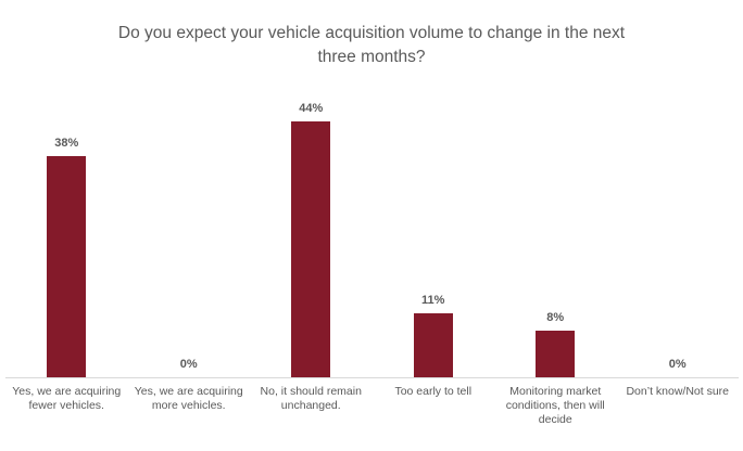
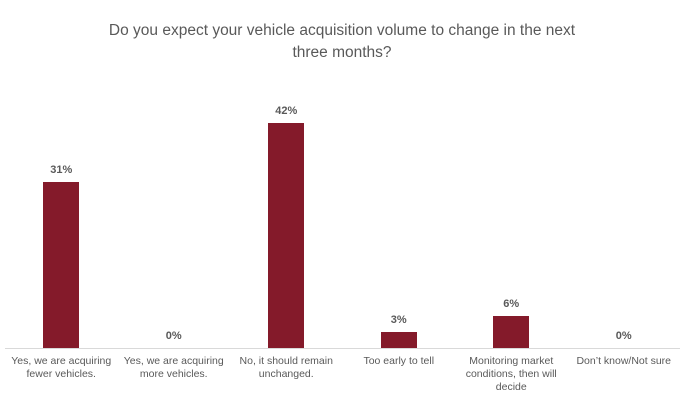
Yes, we are acquiring fewer vehicles.: 38% -> 31%
No, it should remain unchanged.: 44% -> 42%
Too early to tell: 11% -> 3%
Monitoring market conditions, then will decide: 8% -> 6%
